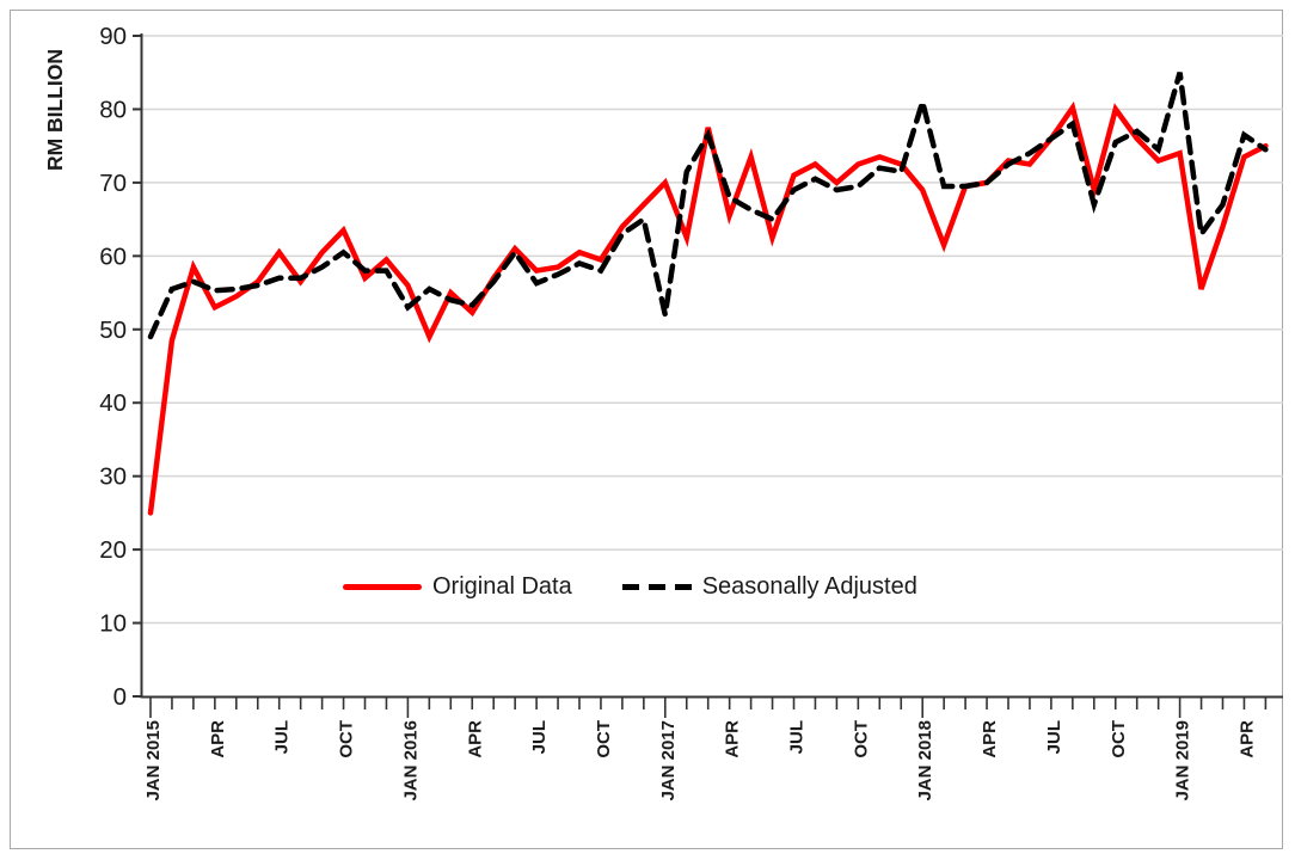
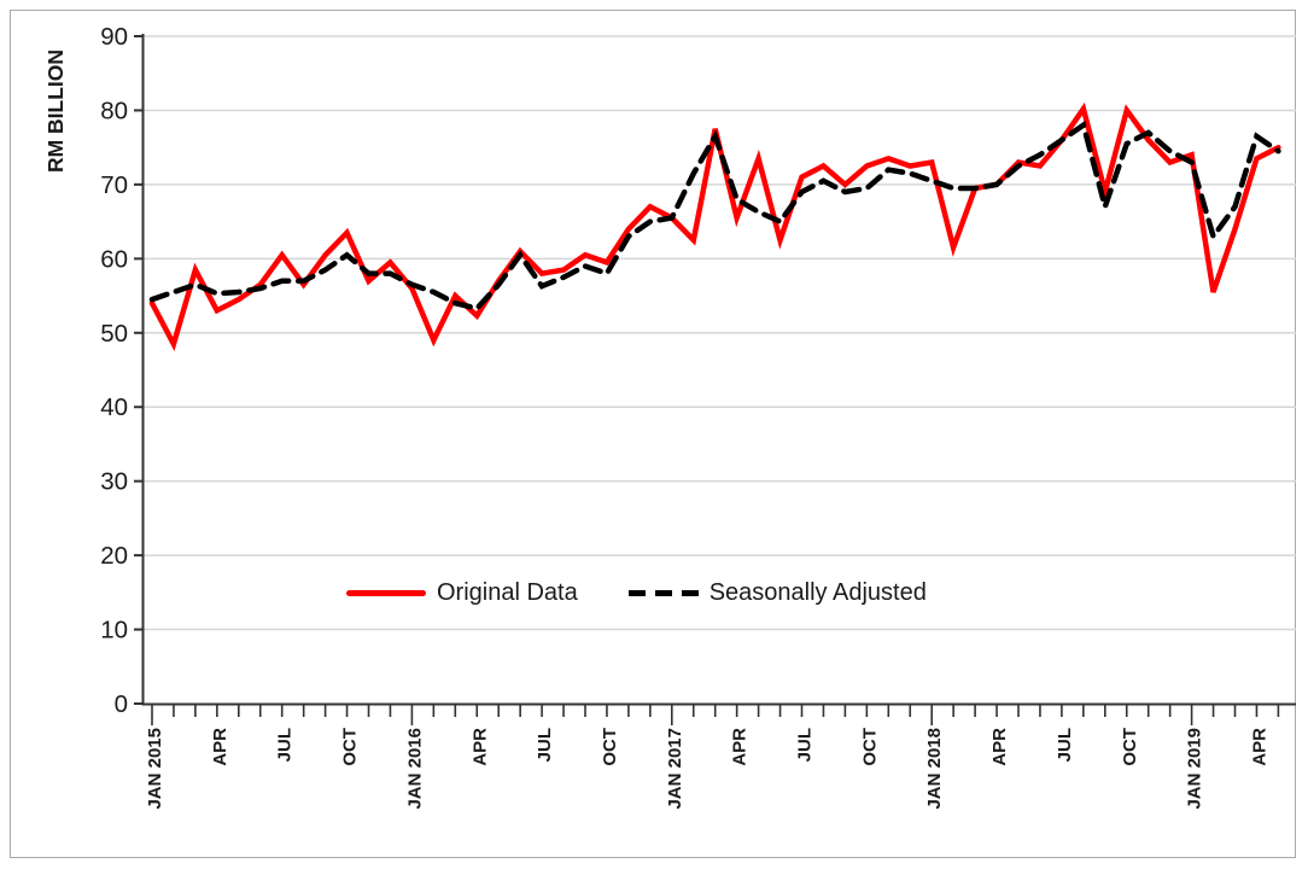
Original Data/JAN 2015: 25 -> 54
Seasonally Adjusted/JAN 2015: 49 -> 54
Seasonally Adjusted/JAN 2016: 53 -> 56
Original Data/JAN 2017: 70 -> 66
Seasonally Adjusted/JAN 2017: 52 -> 66
Original Data/JAN 2018: 69 -> 73
Seasonally Adjusted/JAN 2018: 81 -> 70
Seasonally Adjusted/JAN 2019: 85 -> 73
